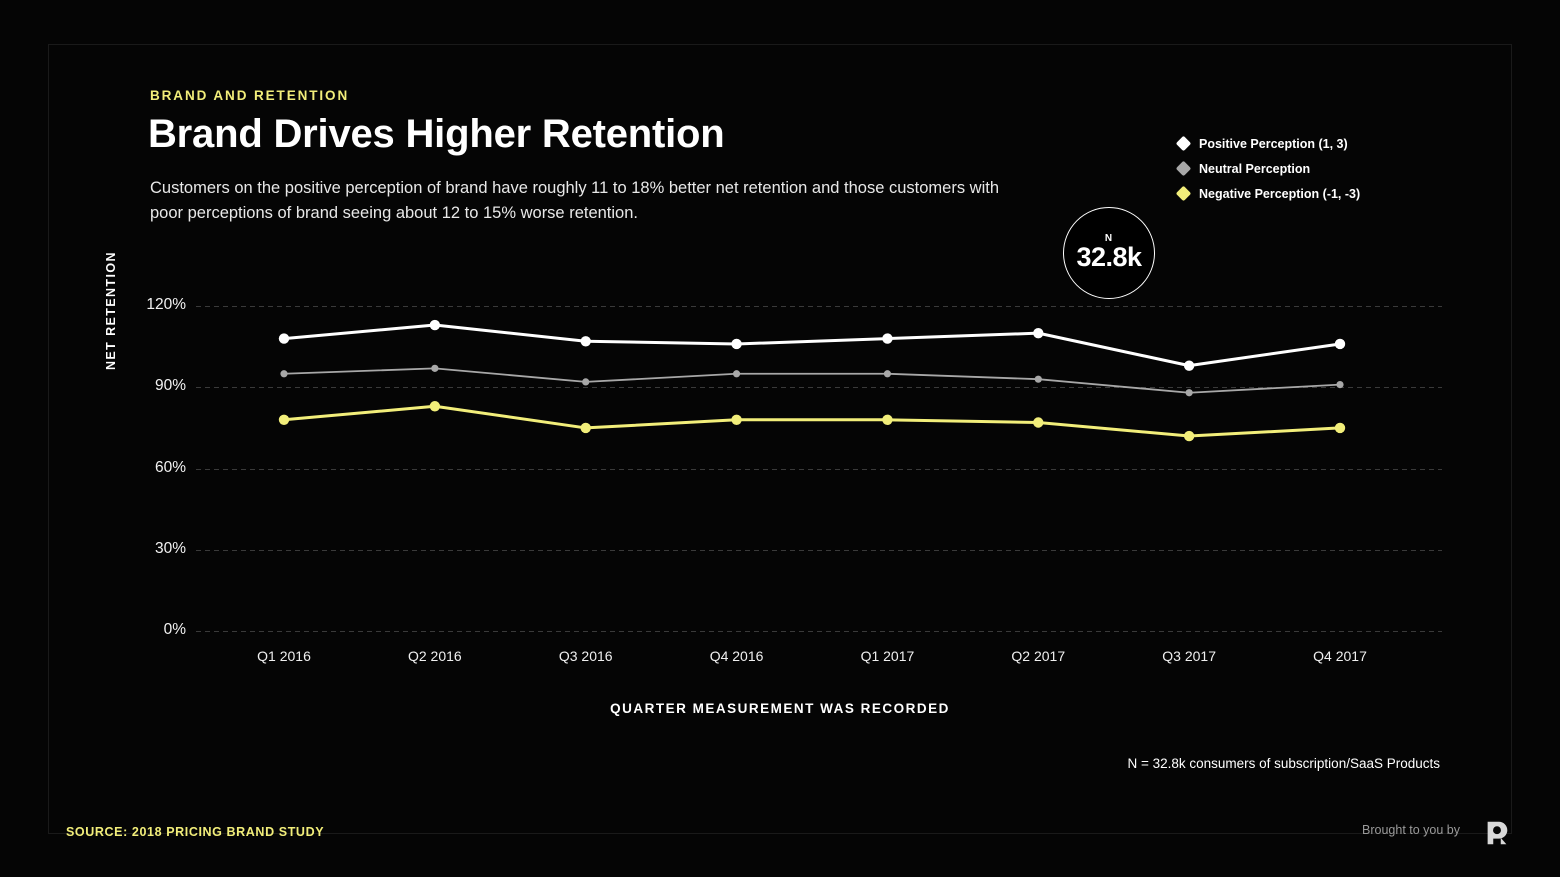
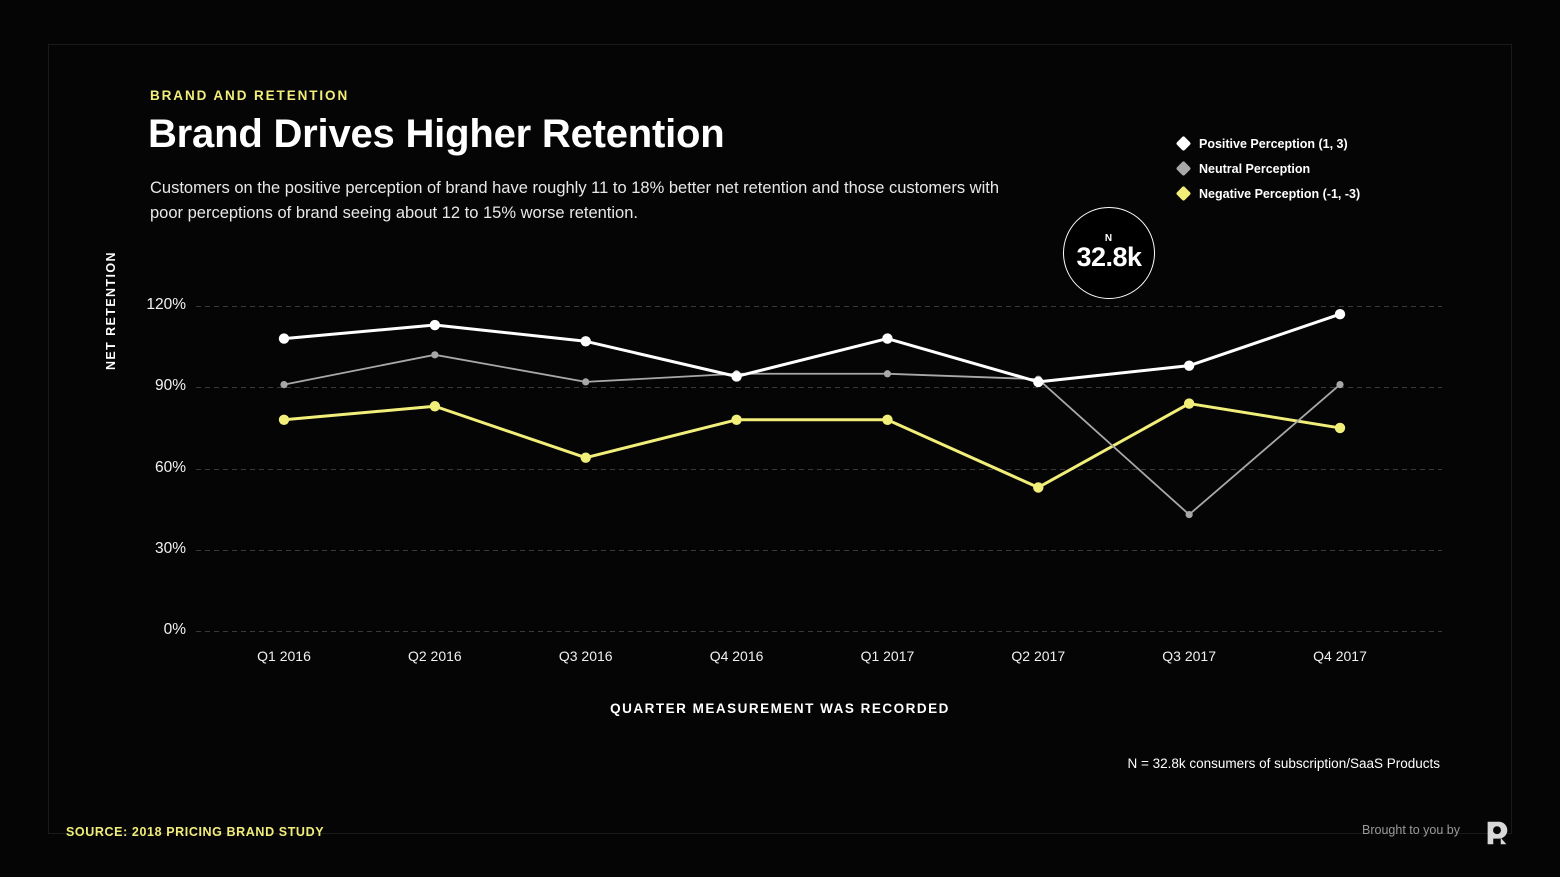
Neutral Perception/Q1 2016: 95% -> 91%
Neutral Perception/Q2 2016: 97% -> 102%
Negative Perception (-1, -3)/Q3 2016: 75% -> 64%
Positive Perception (1, 3)/Q4 2016: 106% -> 94%
Negative Perception (-1, -3)/Q2 2017: 77% -> 53%
Positive Perception (1, 3)/Q2 2017: 110% -> 92%
Negative Perception (-1, -3)/Q3 2017: 72% -> 84%
Neutral Perception/Q3 2017: 88% -> 43%
Positive Perception (1, 3)/Q4 2017: 106% -> 117%
